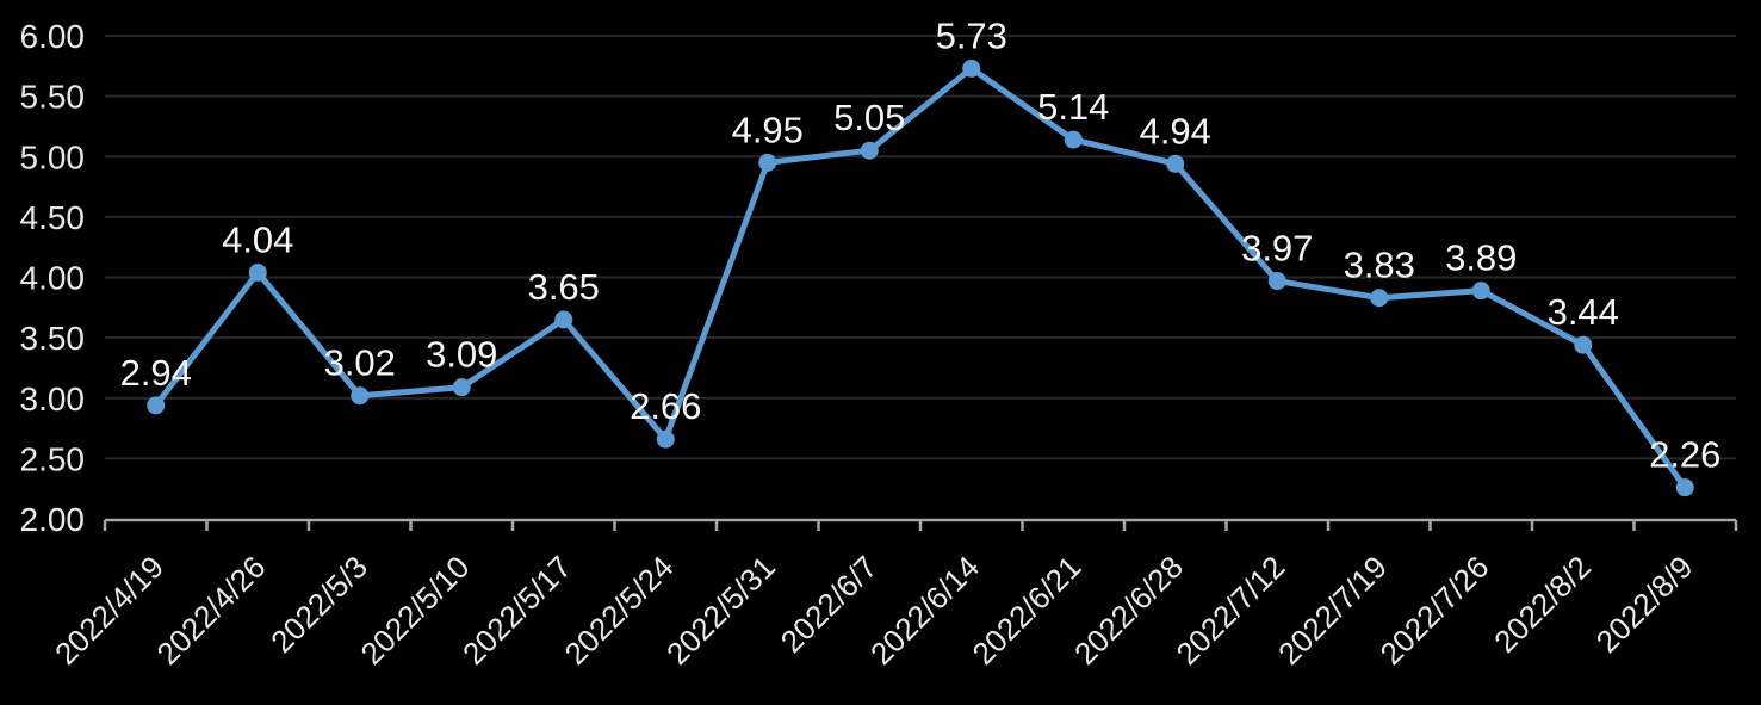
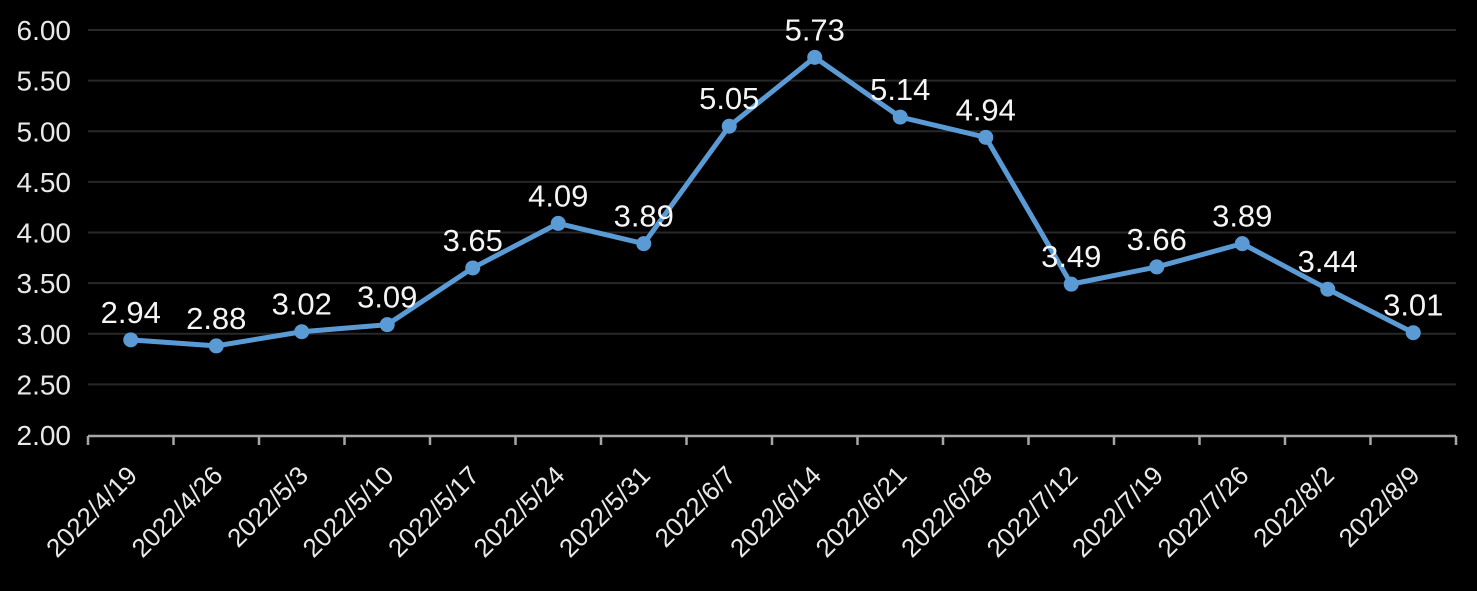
2022/4/26: 4.04 -> 2.88
2022/5/24: 2.66 -> 4.09
2022/5/31: 4.95 -> 3.89
2022/7/12: 3.97 -> 3.49
2022/7/19: 3.83 -> 3.66
2022/8/9: 2.26 -> 3.01
